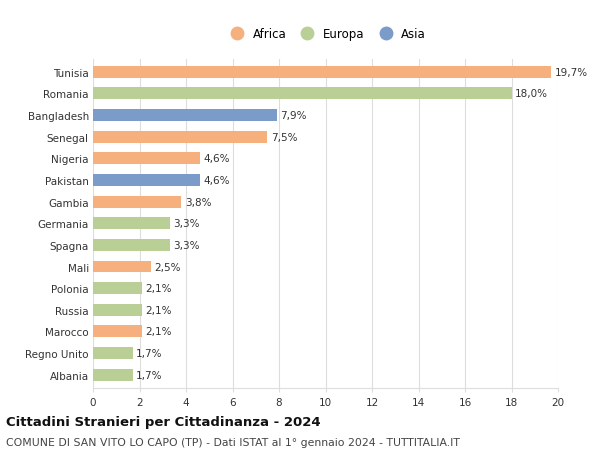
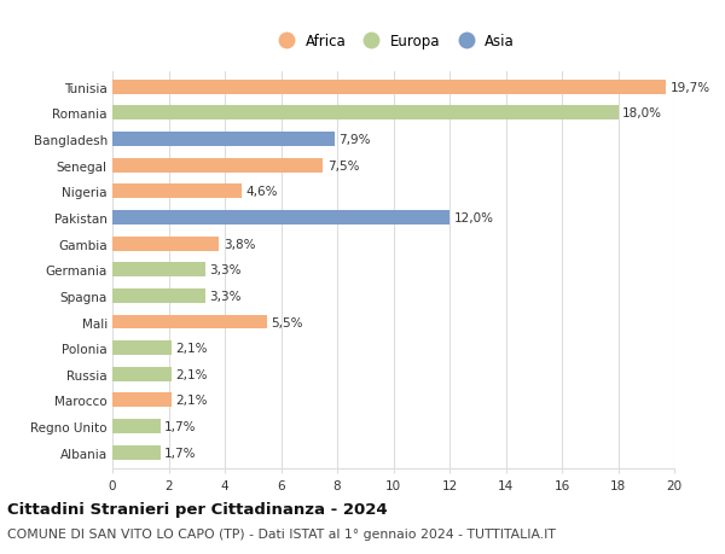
Pakistan: 4,6% -> 12,0%
Mali: 2,5% -> 5,5%
